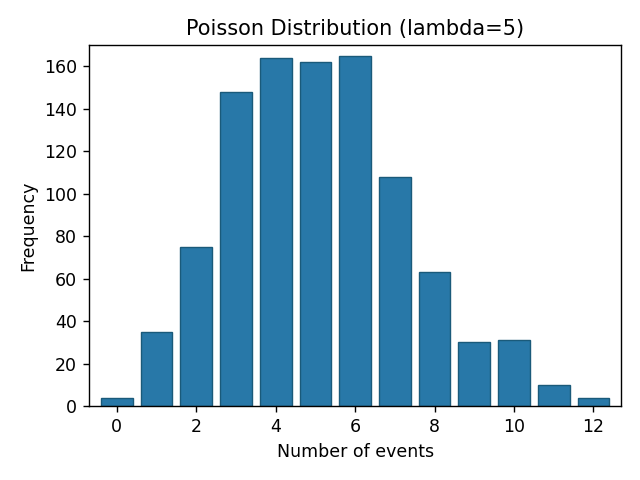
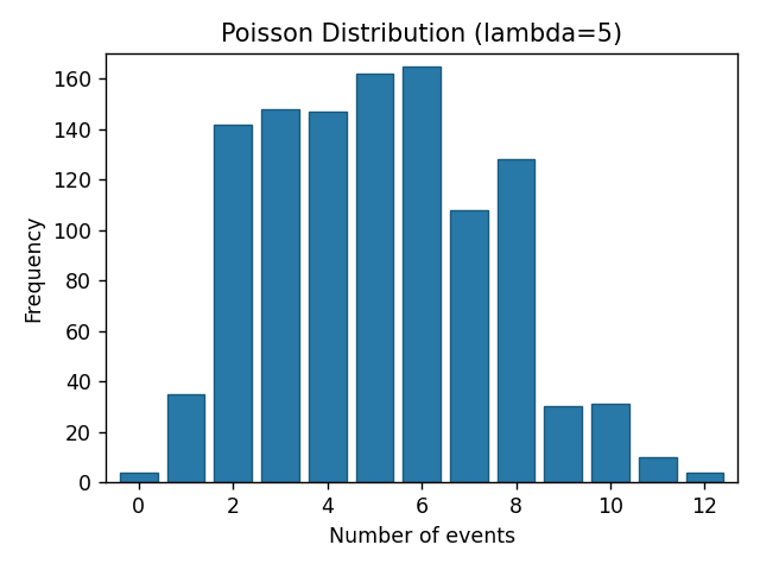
2: 75 -> 142
4: 164 -> 147
8: 63 -> 128
